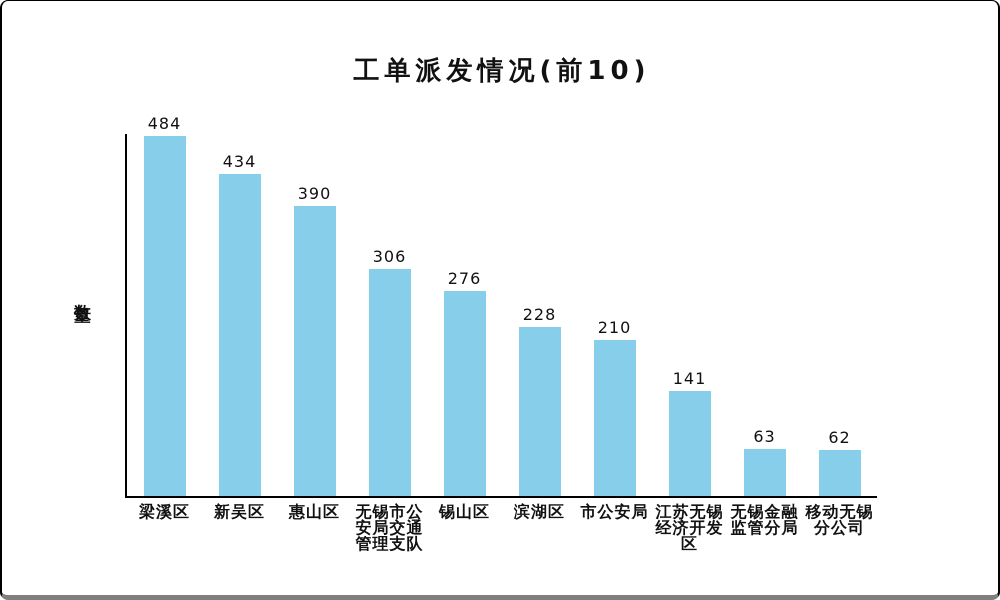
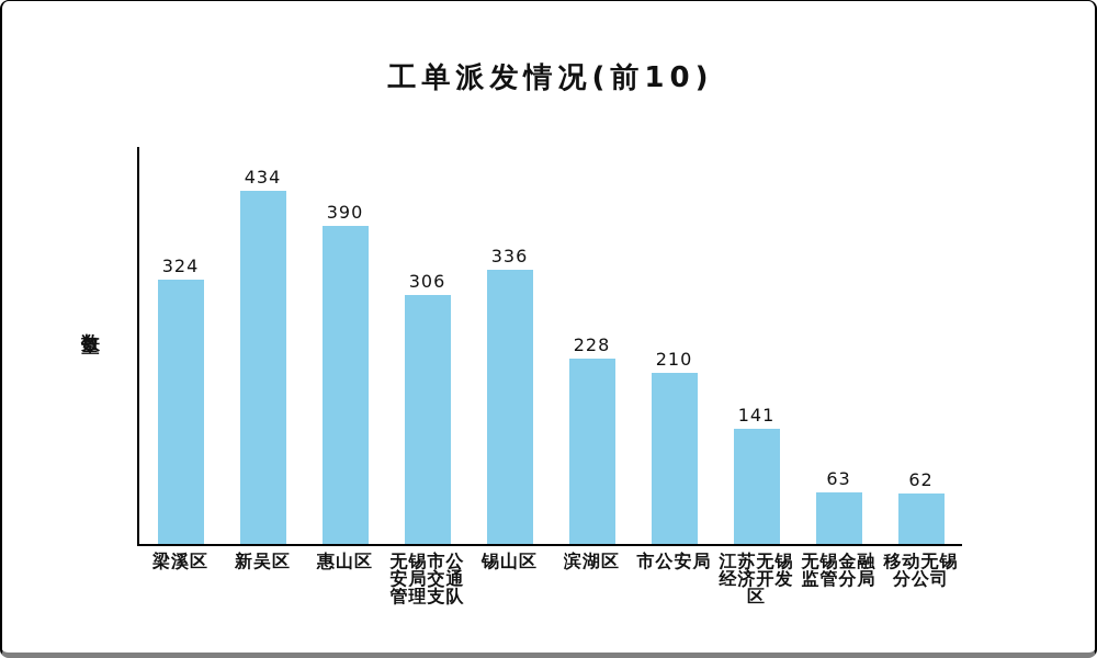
梁溪区: 484 -> 324
锡山区: 276 -> 336
